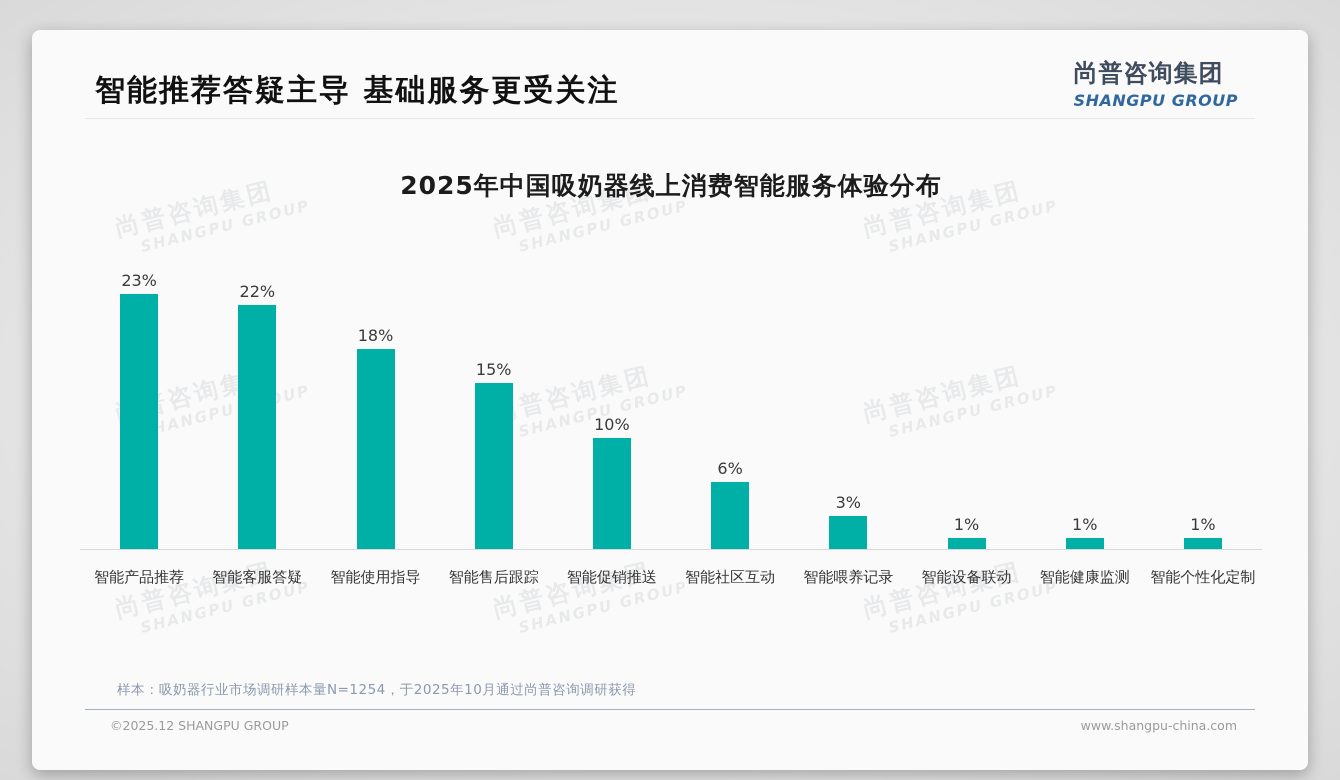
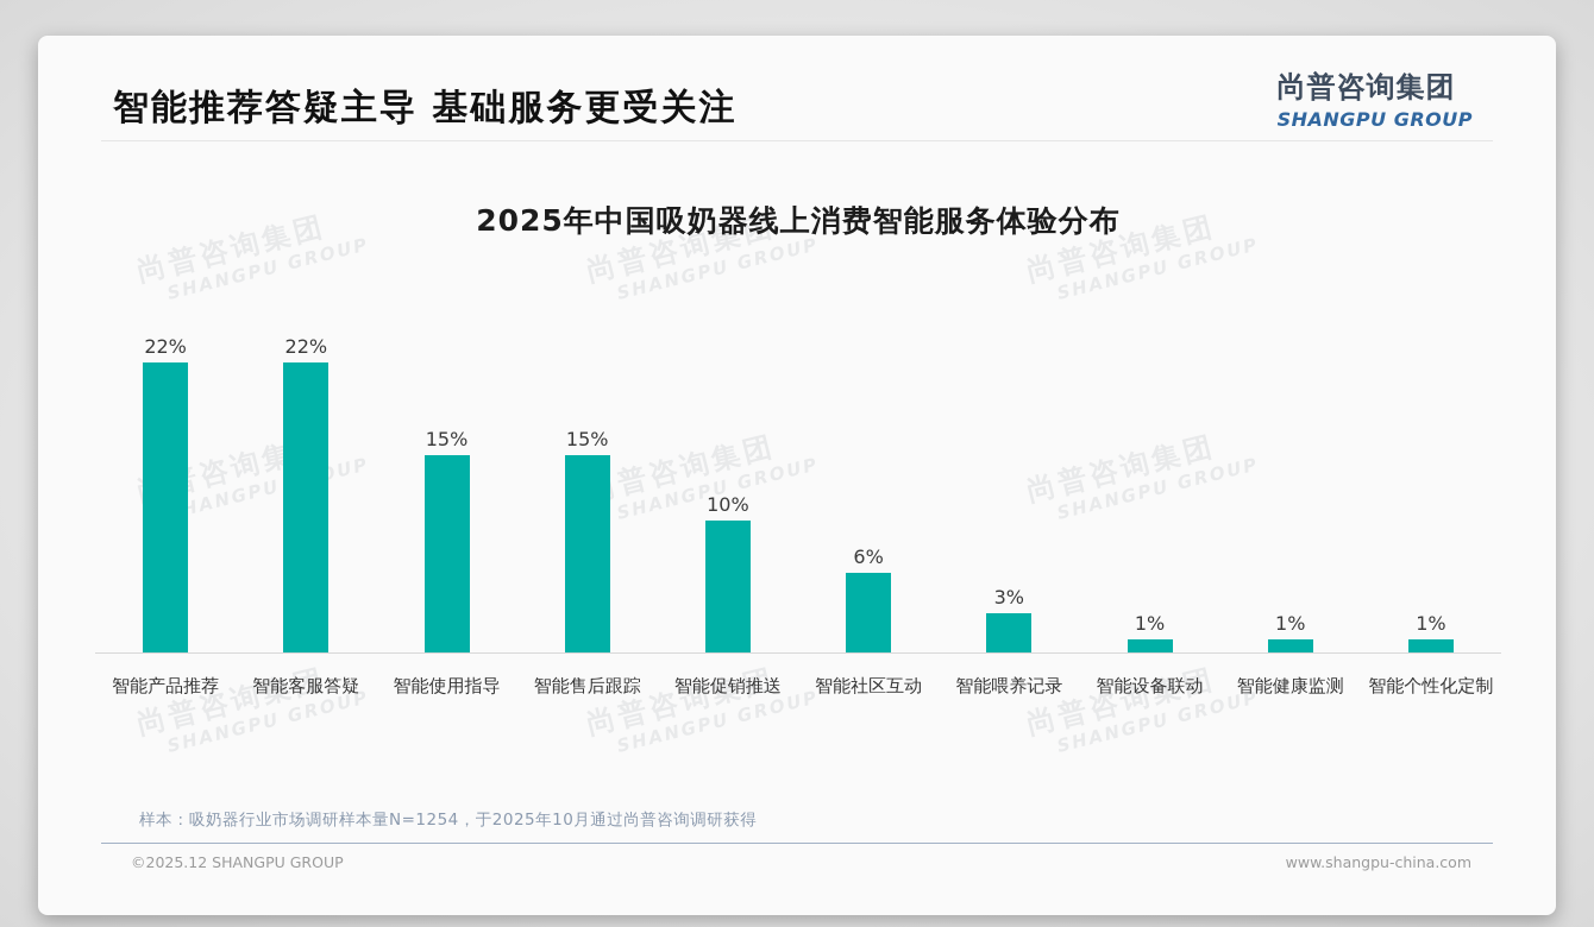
智能产品推荐: 23% -> 22%
智能使用指导: 18% -> 15%
